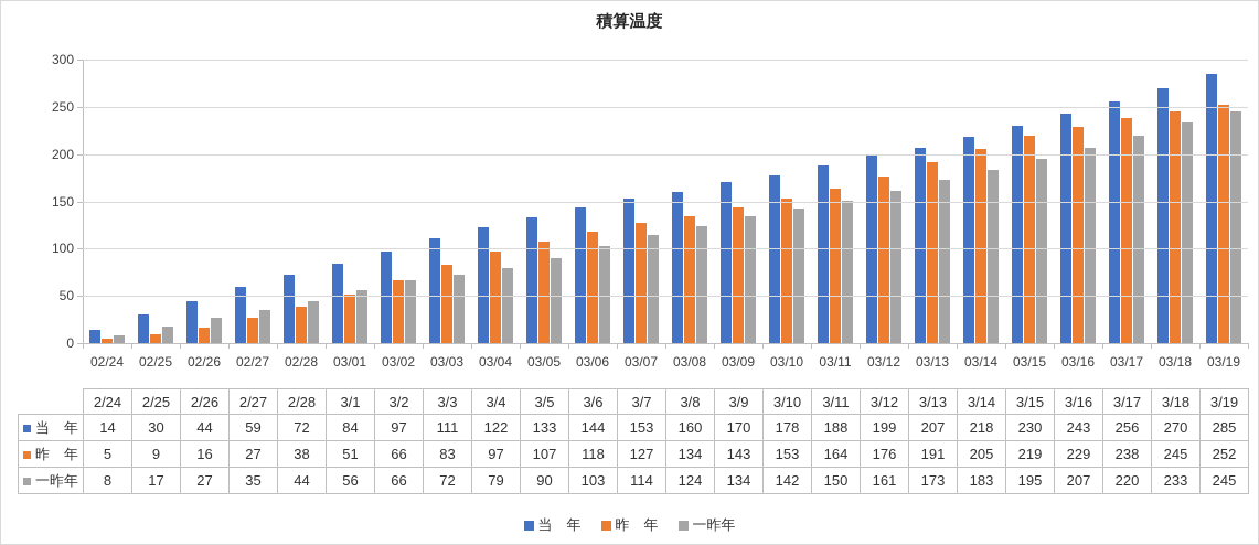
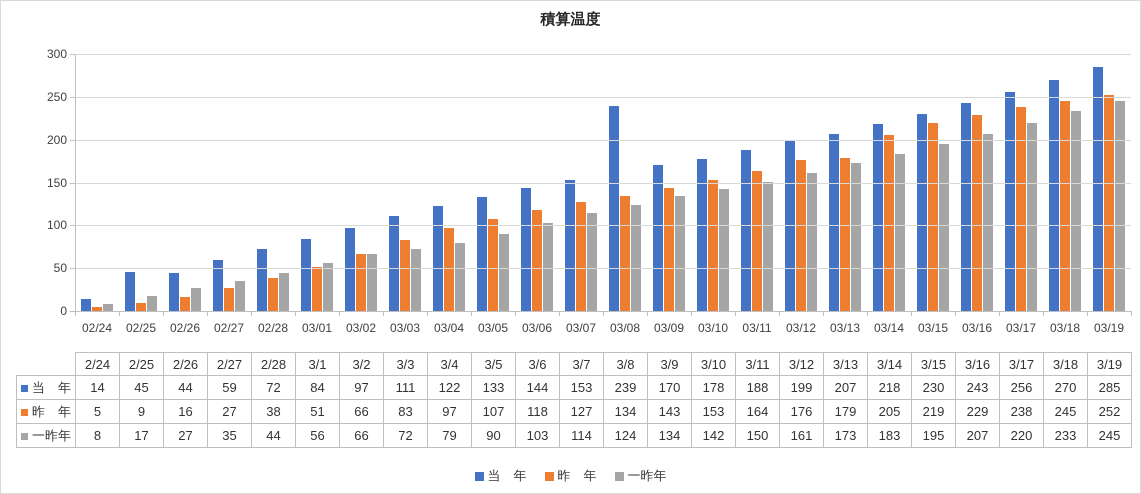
当 年/02/25: 30 -> 45
当 年/03/08: 160 -> 239
昨 年/03/13: 191 -> 179
